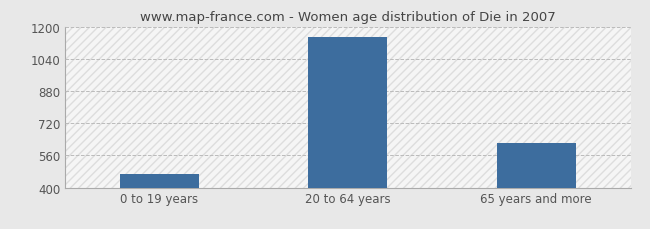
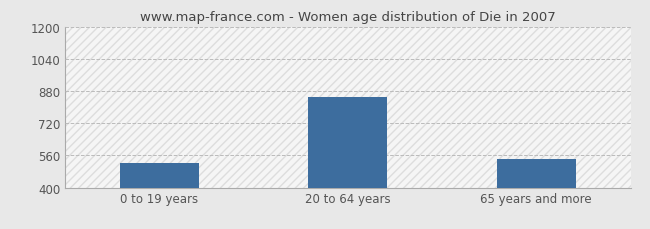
0 to 19 years: 470 -> 520
20 to 64 years: 1150 -> 850
65 years and more: 620 -> 540
